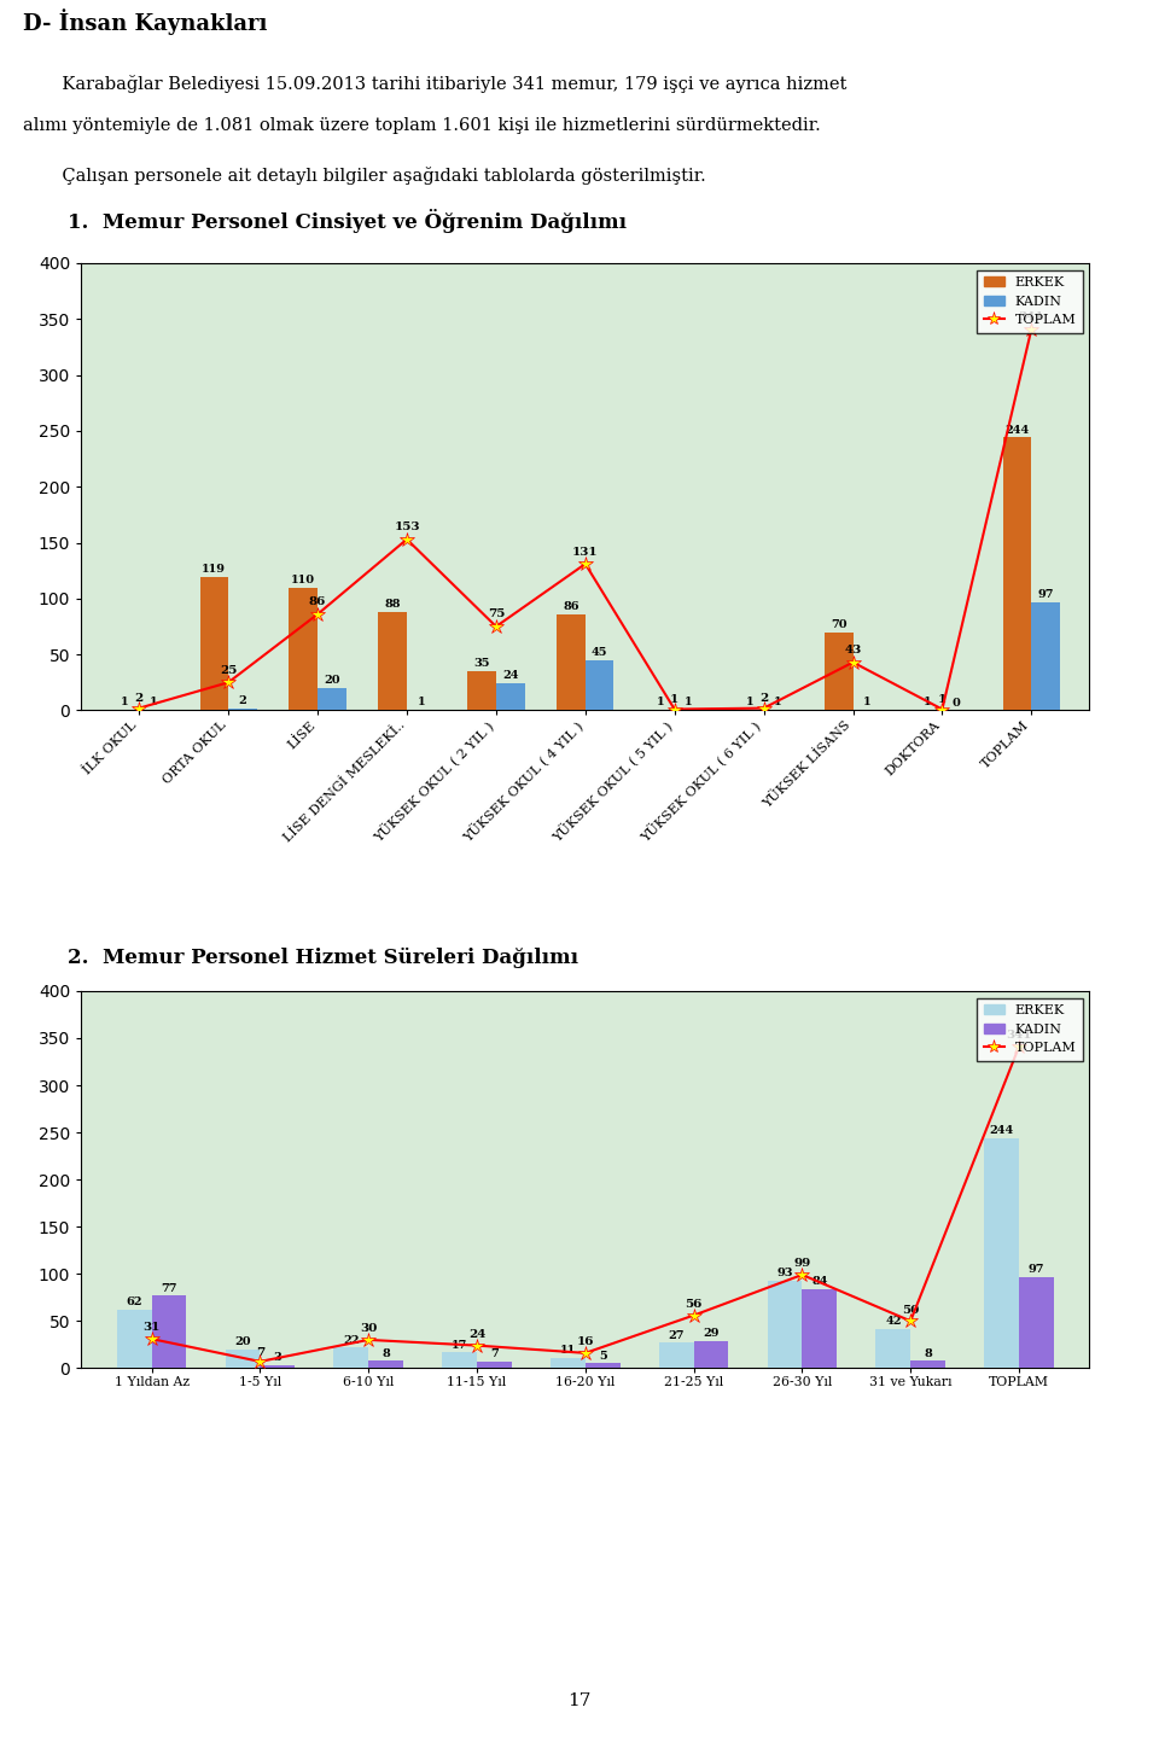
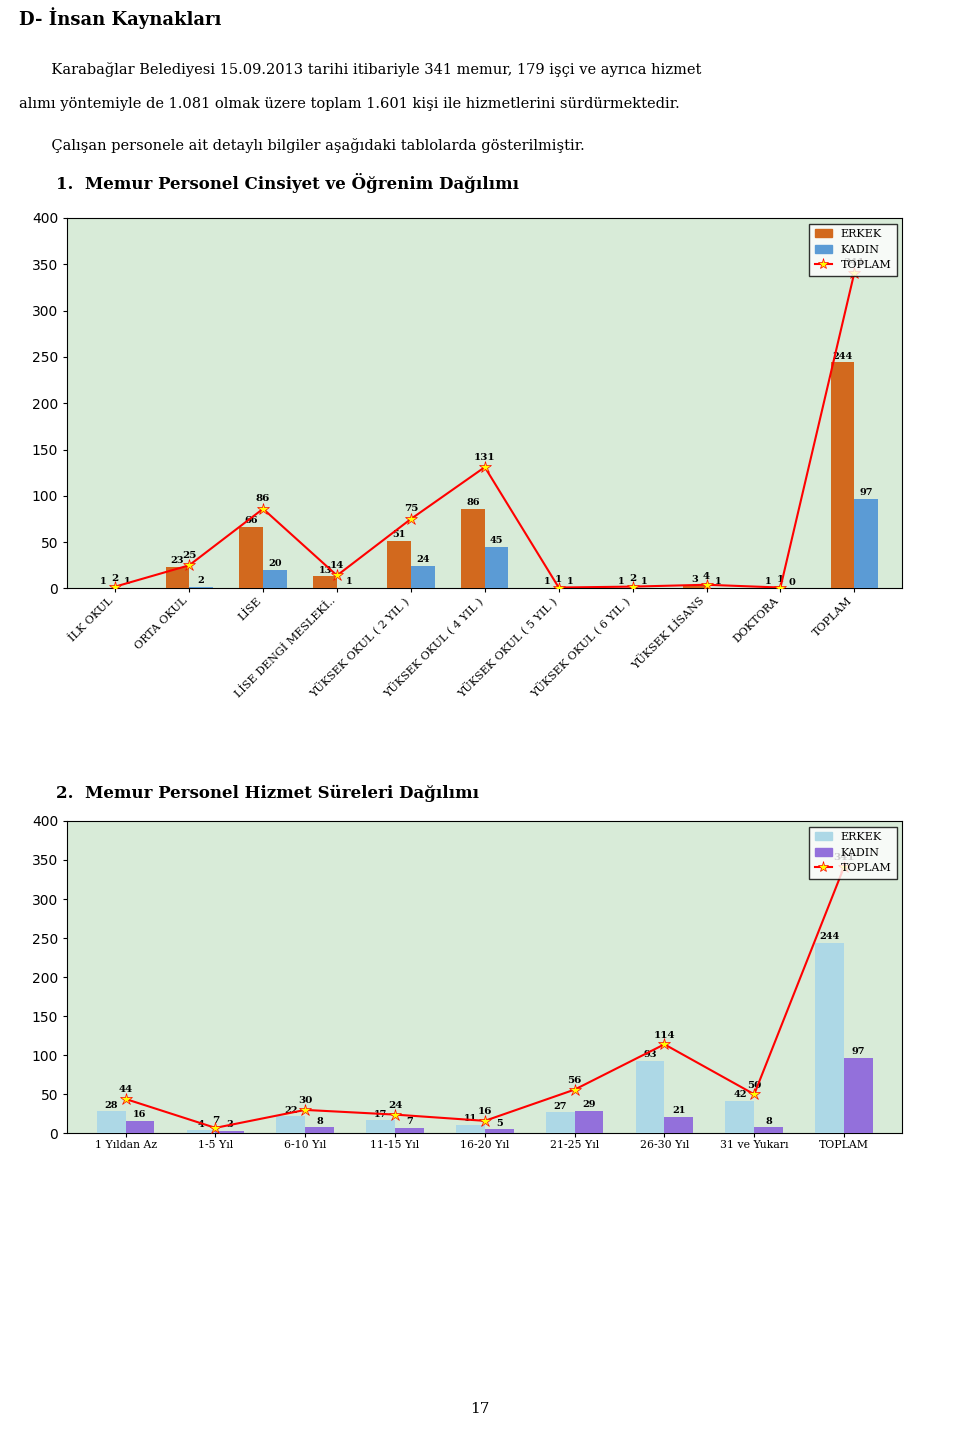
ERKEK/ORTA OKUL: 119 -> 23
ERKEK/LİSE: 110 -> 66
ERKEK/LİSE DENGİ MESLEKİ..: 88 -> 13
TOPLAM/LİSE DENGİ MESLEKİ..: 153 -> 14
ERKEK/YÜKSEK OKUL ( 2 YIL ): 35 -> 51
ERKEK/YÜKSEK LİSANS: 70 -> 3
TOPLAM/YÜKSEK LİSANS: 43 -> 4
ERKEK/1 Yıldan Az: 62 -> 28
TOPLAM/1 Yıldan Az: 31 -> 44
KADIN/1 Yıldan Az: 77 -> 16
ERKEK/1-5 Yıl: 20 -> 4
TOPLAM/26-30 Yıl: 99 -> 114
KADIN/26-30 Yıl: 84 -> 21
